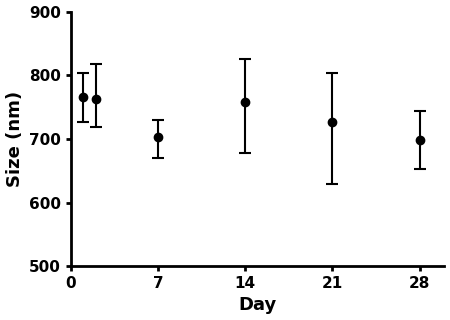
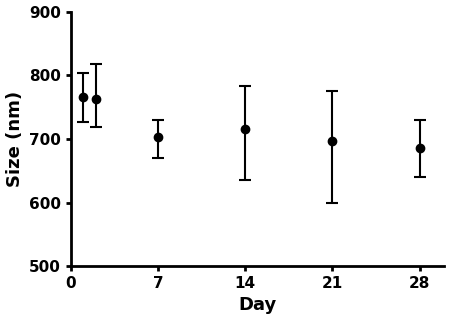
14: 758 -> 715
21: 726 -> 697
28: 698 -> 685
